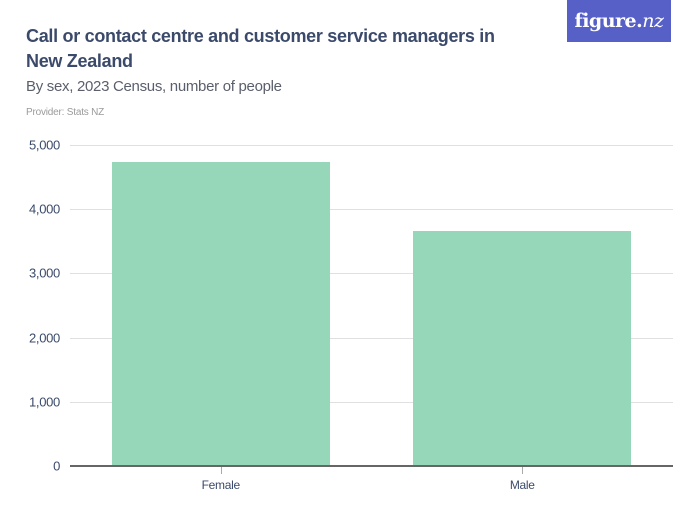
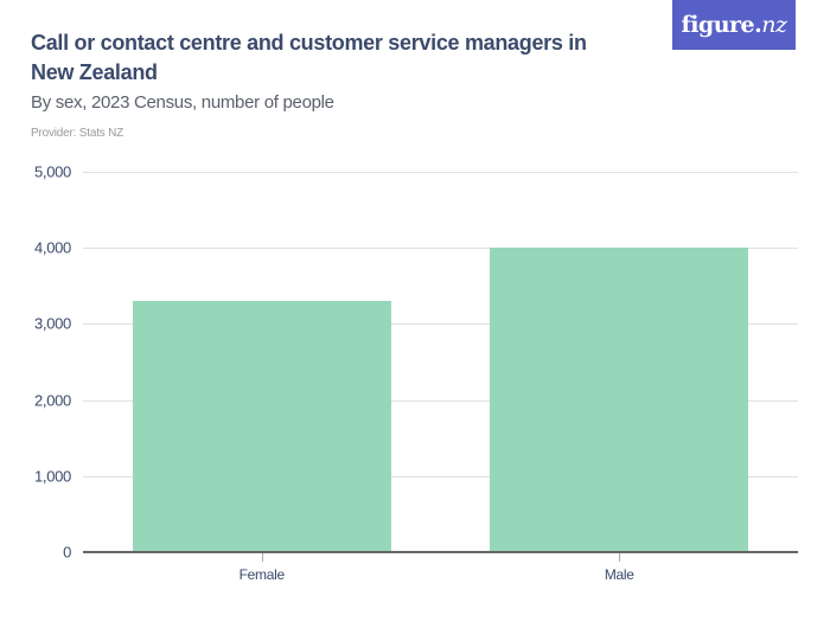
Female: 4700 -> 3300
Male: 3700 -> 4000
